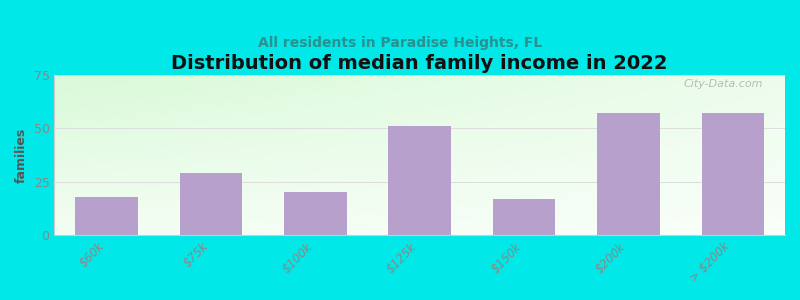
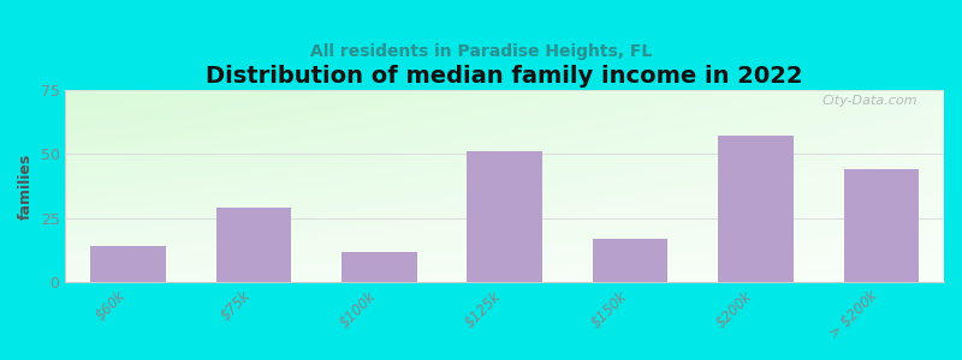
$60k: 18 -> 14
$100k: 20 -> 12
> $200k: 57 -> 44
